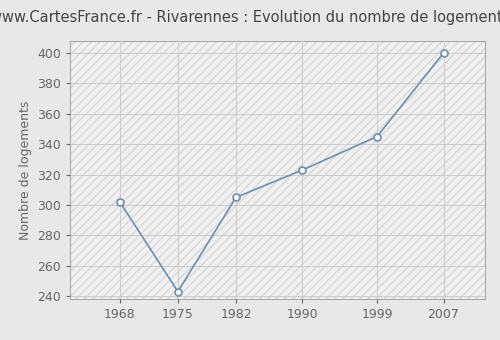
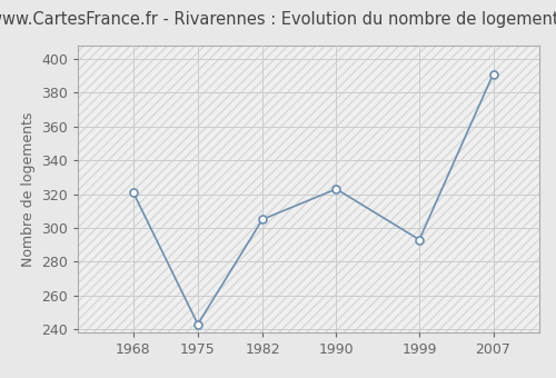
1968: 302 -> 321
1999: 345 -> 293
2007: 400 -> 391
